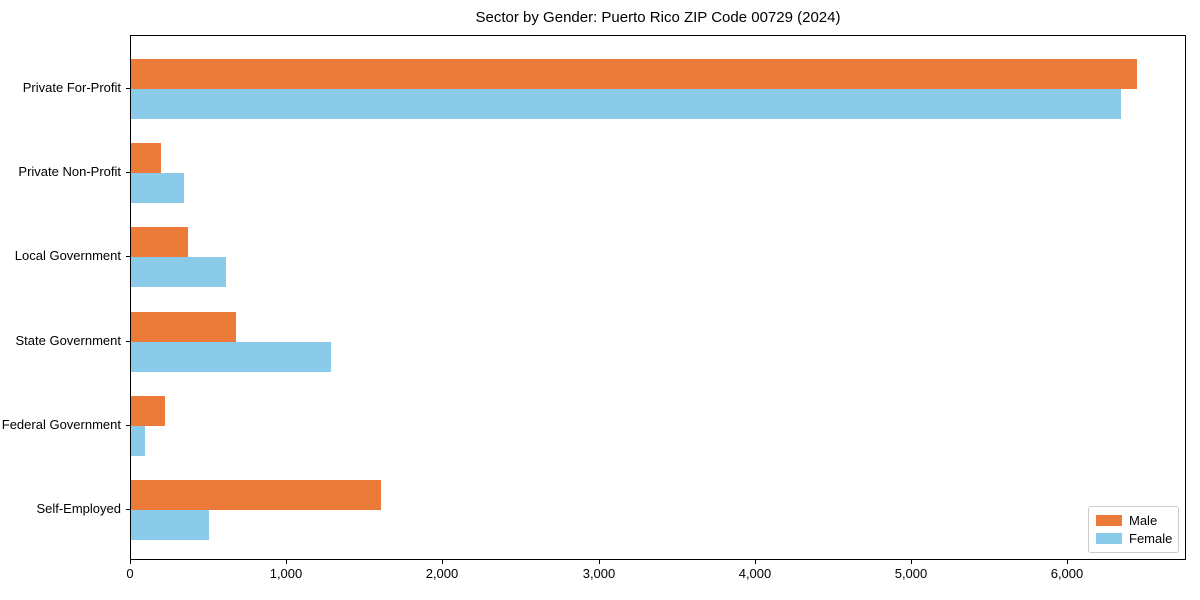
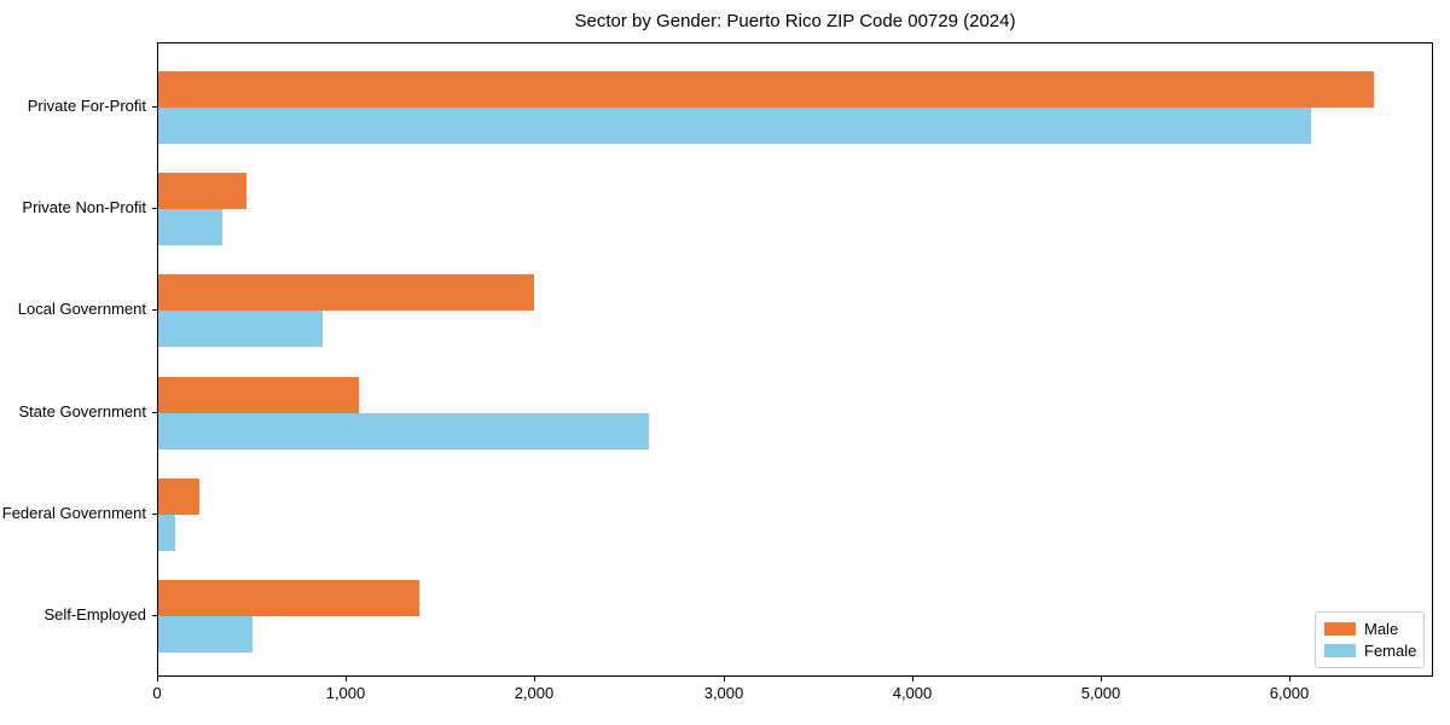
Female/Private For-Profit: 6340 -> 6110
Male/Private Non-Profit: 190 -> 470
Male/Local Government: 360 -> 1990
Female/Local Government: 610 -> 870
Male/State Government: 670 -> 1060
Female/State Government: 1280 -> 2600
Male/Self-Employed: 1600 -> 1380
